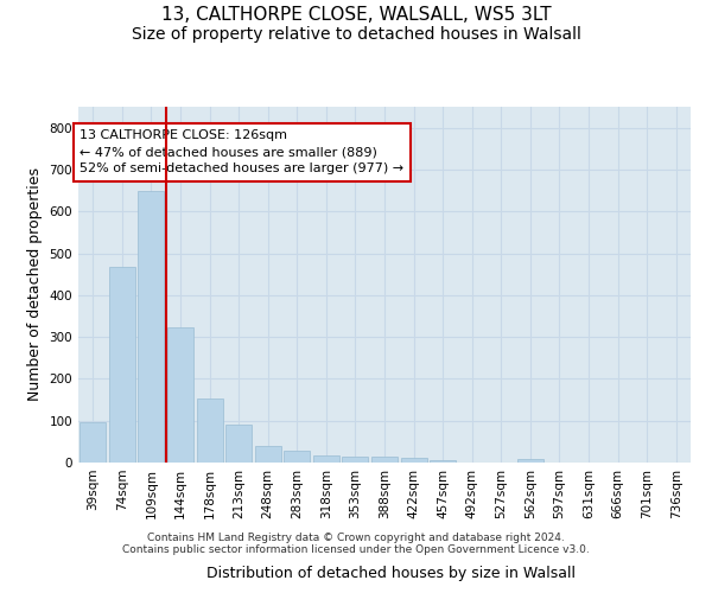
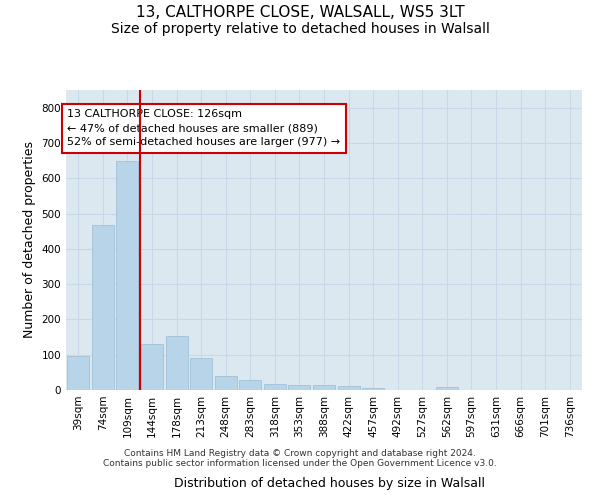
144sqm: 323 -> 130
